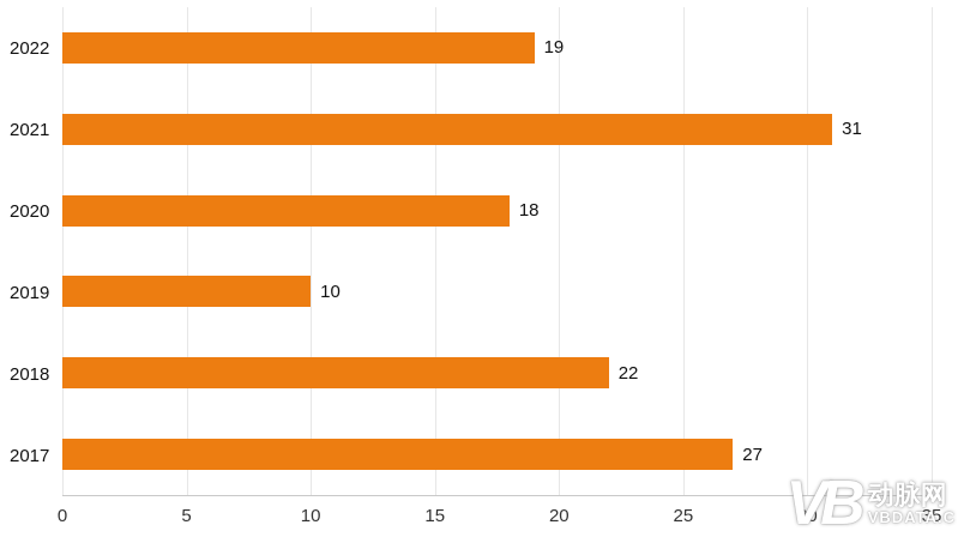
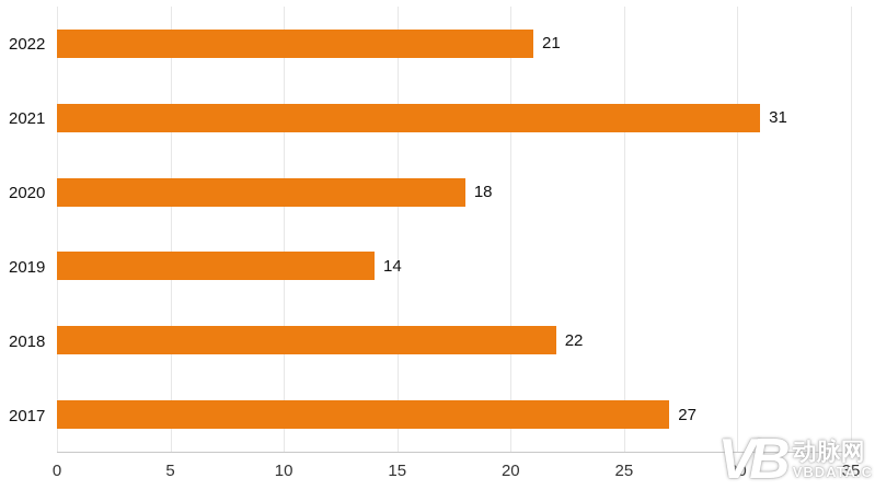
2022: 19 -> 21
2019: 10 -> 14
